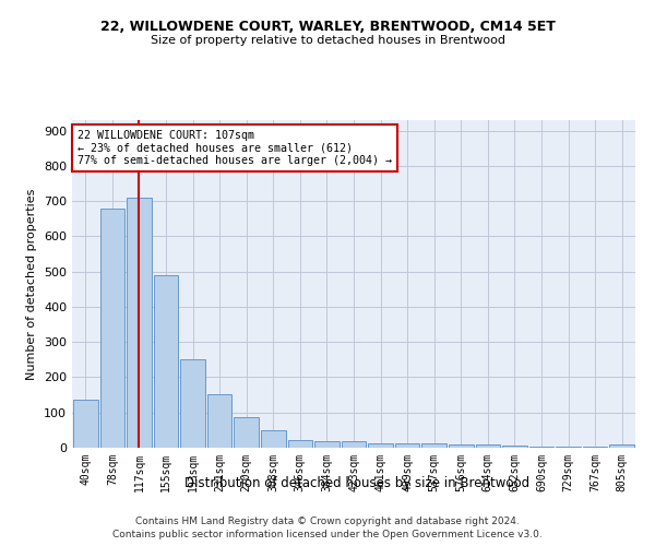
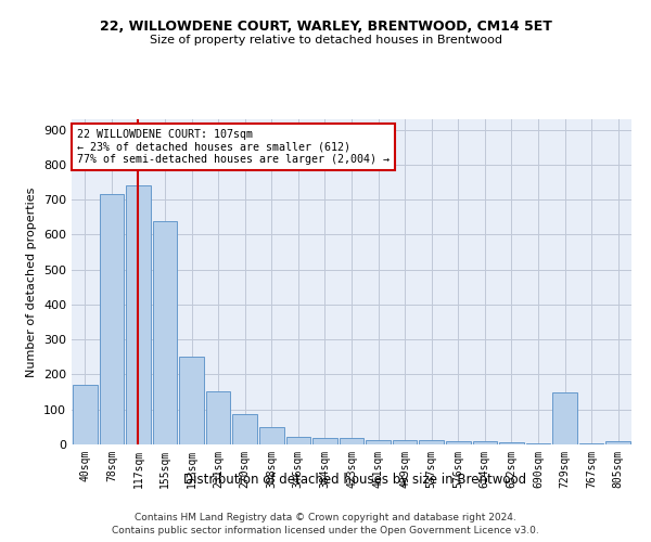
40sqm: 135 -> 170
78sqm: 680 -> 715
117sqm: 710 -> 740
155sqm: 490 -> 640
729sqm: 3 -> 150
